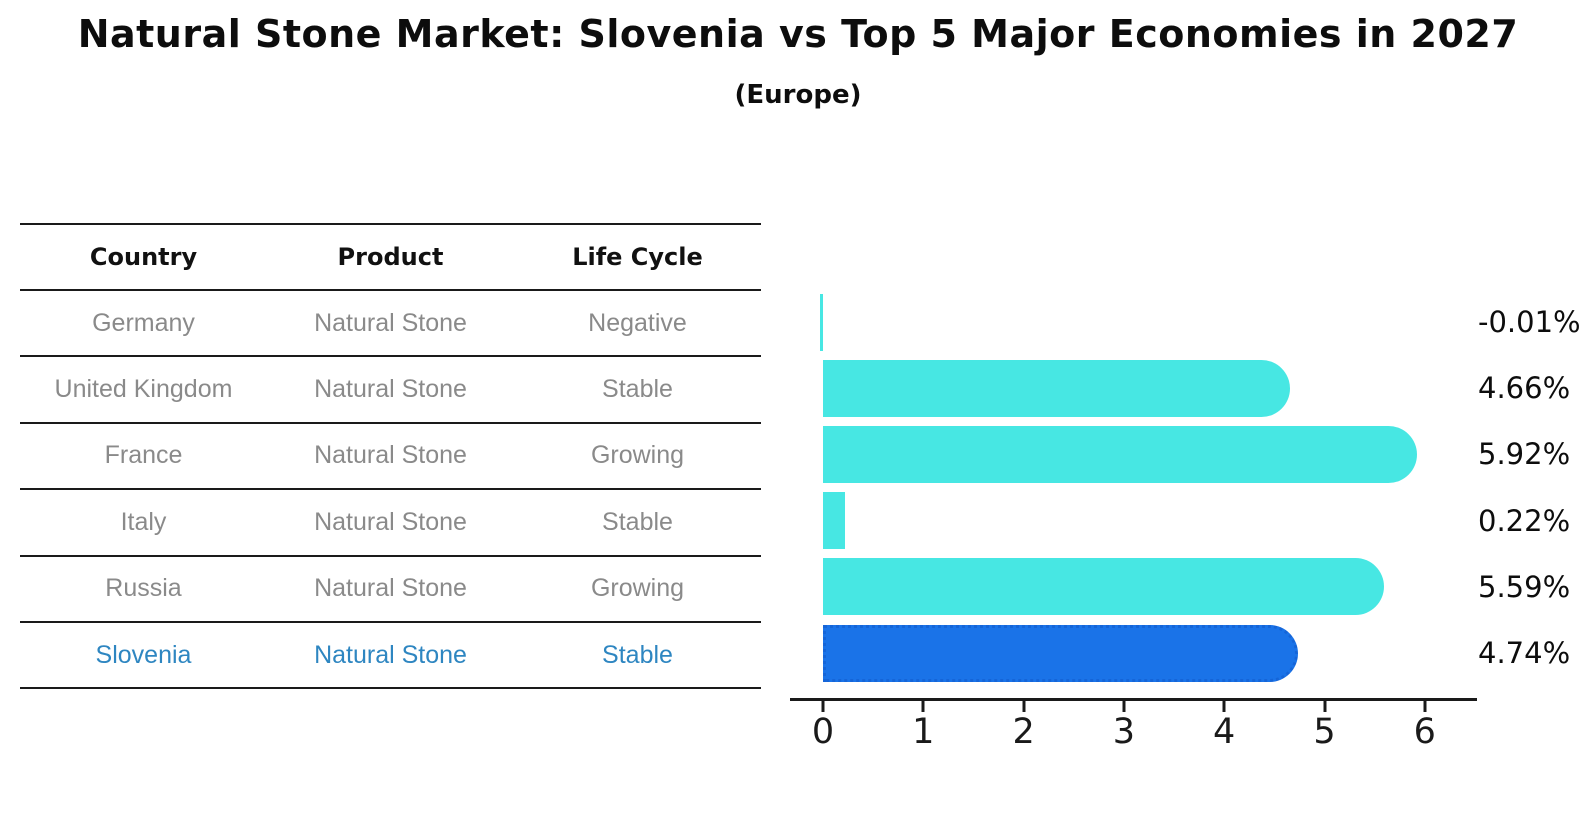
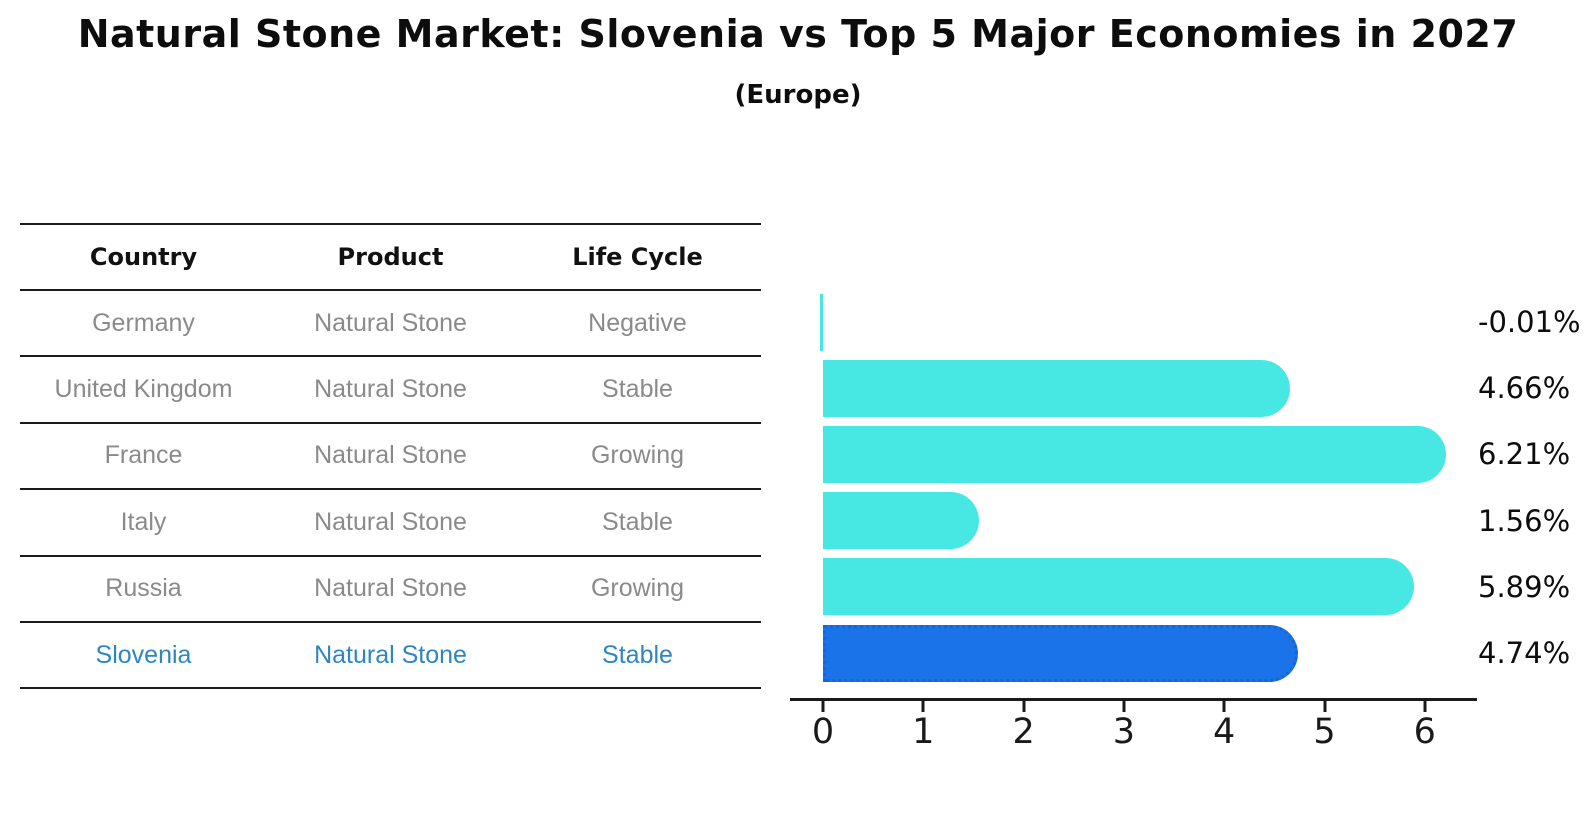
France: 5.92% -> 6.21%
Italy: 0.22% -> 1.56%
Russia: 5.59% -> 5.89%
